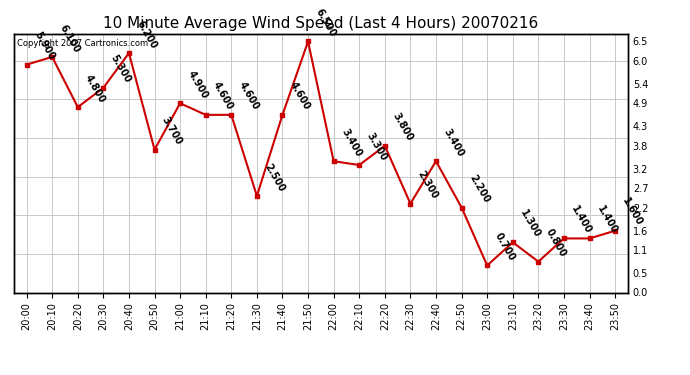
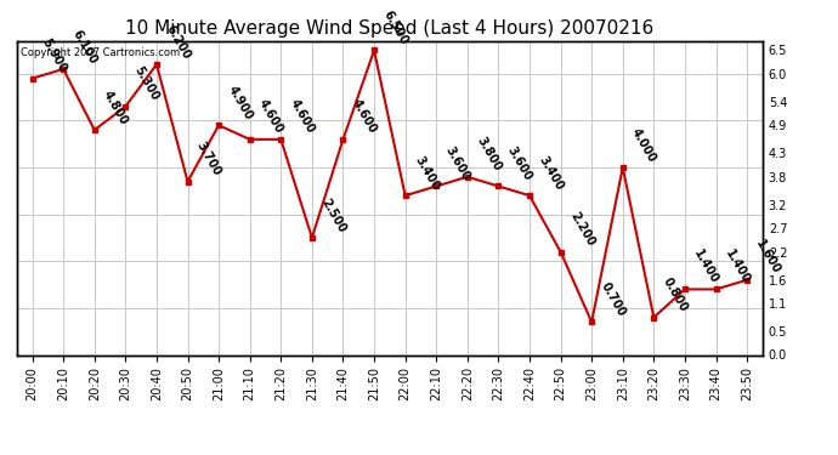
22:10: 3.300 -> 3.600
22:30: 2.300 -> 3.600
23:10: 1.300 -> 4.000
